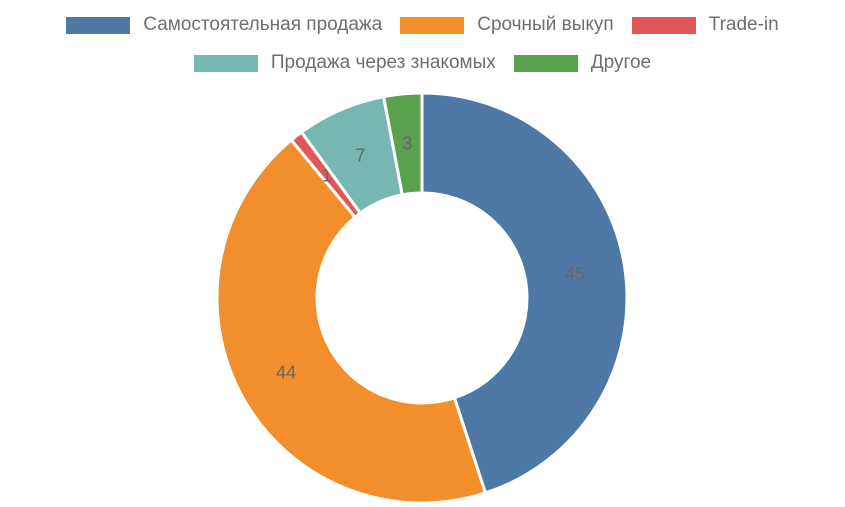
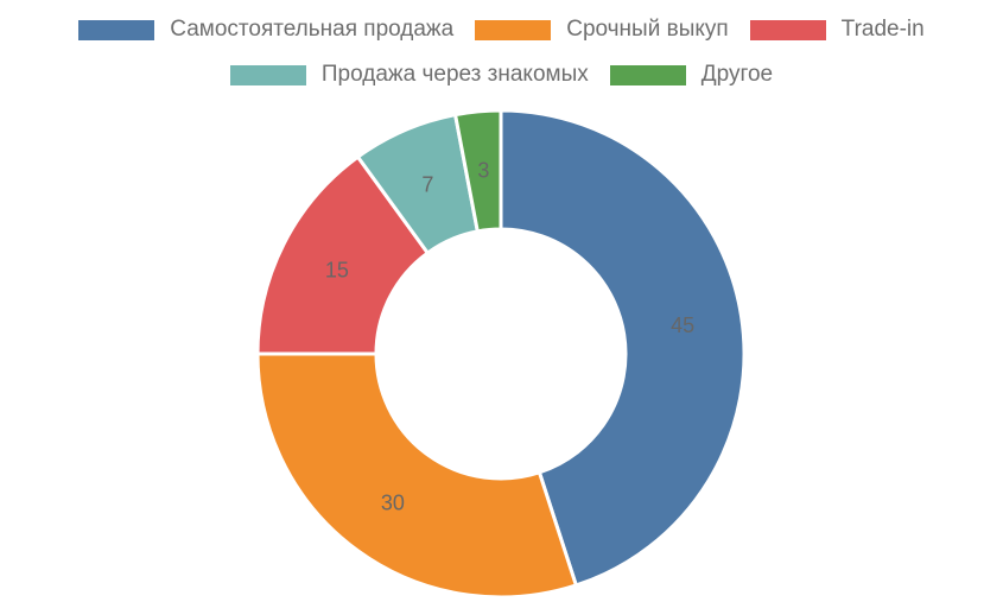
Срочный выкуп: 44 -> 30
Trade-in: 1 -> 15
